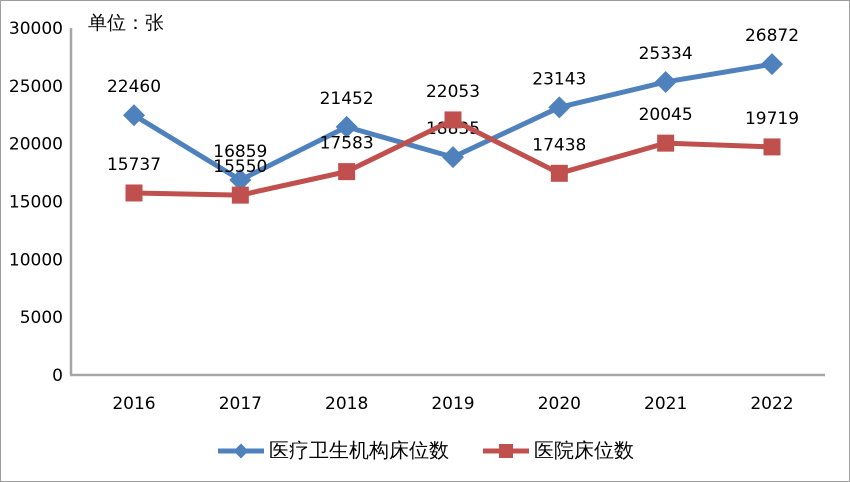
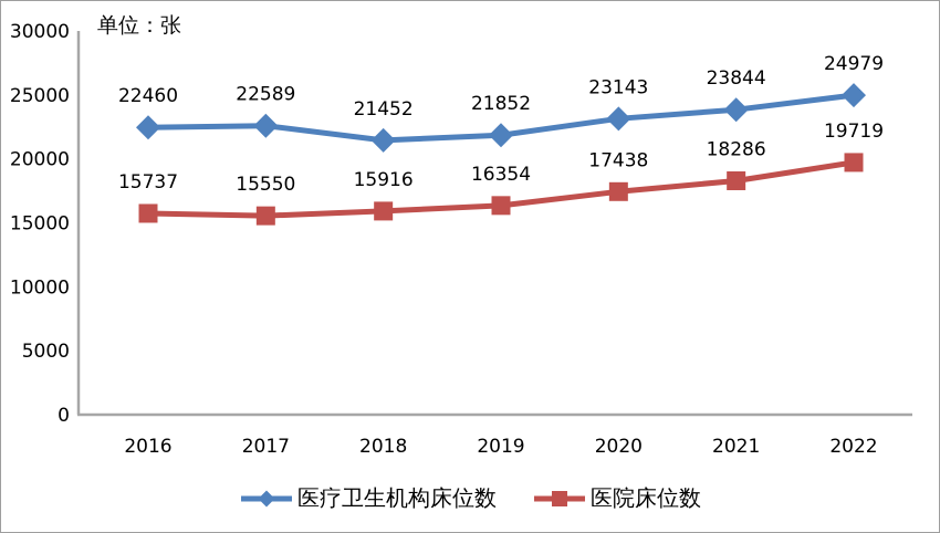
医疗卫生机构床位数/2017: 16859 -> 22589
医院床位数/2018: 17583 -> 15916
医疗卫生机构床位数/2019: 18835 -> 21852
医院床位数/2019: 22053 -> 16354
医疗卫生机构床位数/2021: 25334 -> 23844
医院床位数/2021: 20045 -> 18286
医疗卫生机构床位数/2022: 26872 -> 24979
